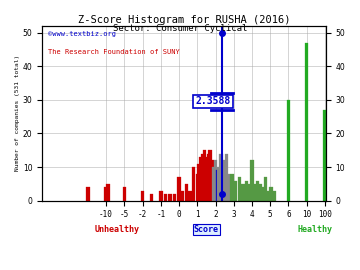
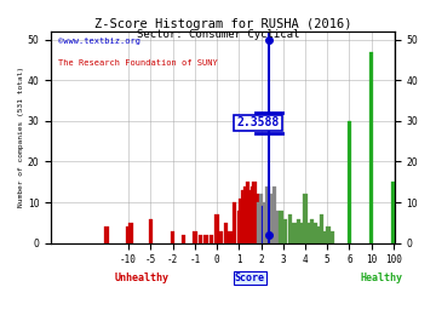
-5: 4 -> 6
100: 27 -> 15
